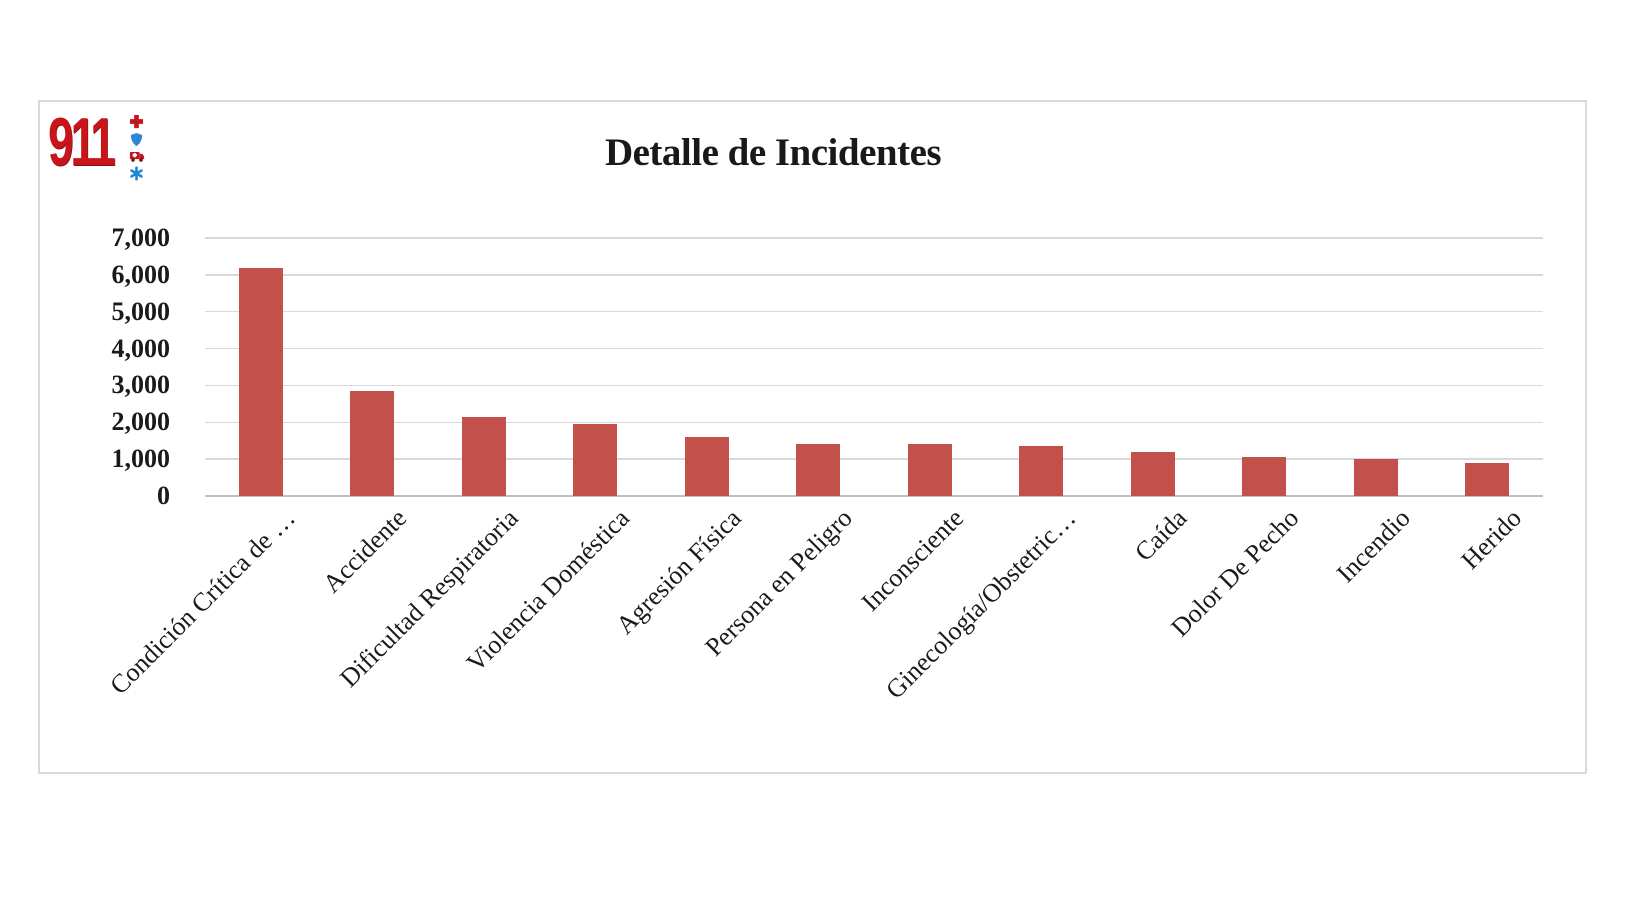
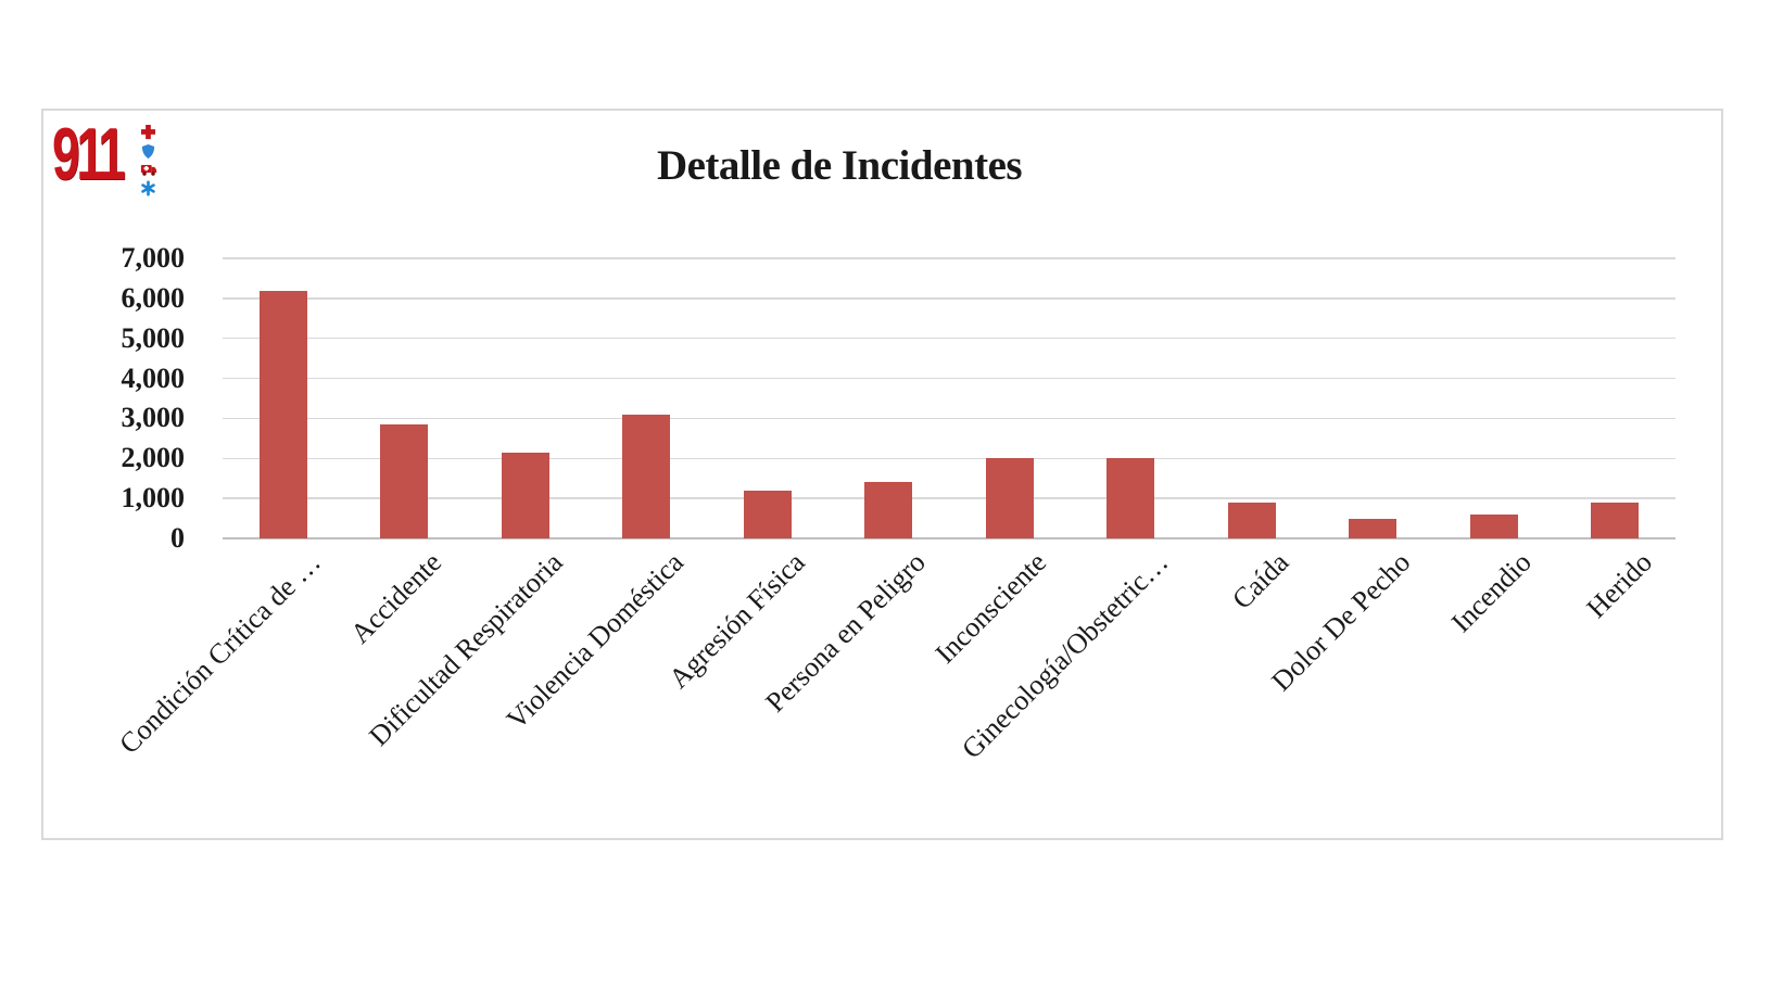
Violencia Doméstica: 2000 -> 3100
Agresión Física: 1600 -> 1200
Inconsciente: 1400 -> 2000
Ginecología/Obstetric…: 1400 -> 2000
Caída: 1200 -> 900
Dolor De Pecho: 1000 -> 500
Incendio: 1000 -> 600
